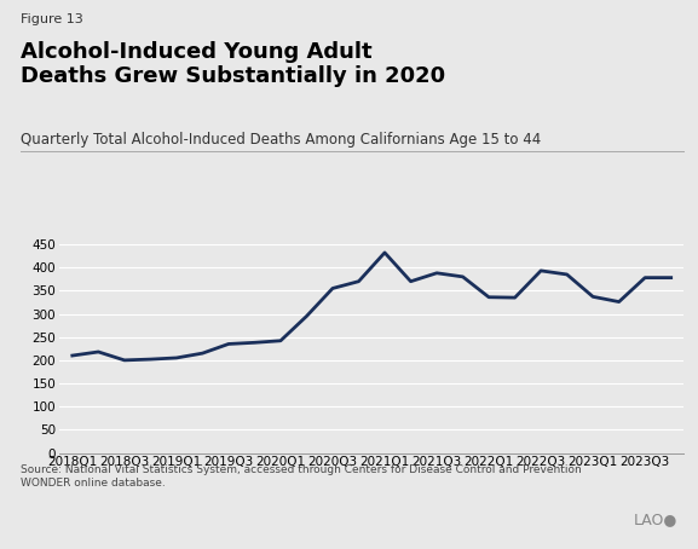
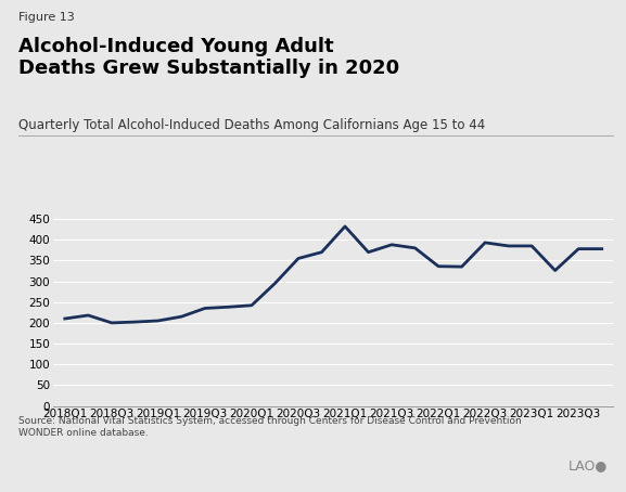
2023Q1: 337 -> 385
